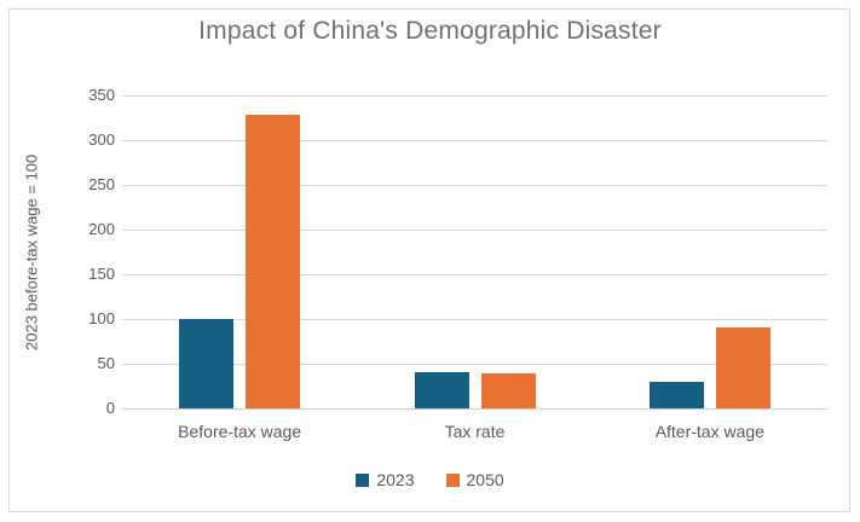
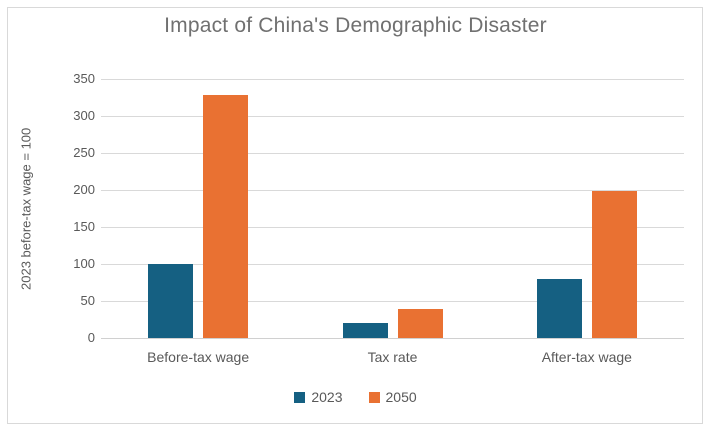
2023/Tax rate: 40 -> 20
2023/After-tax wage: 30 -> 80
2050/After-tax wage: 90 -> 200
